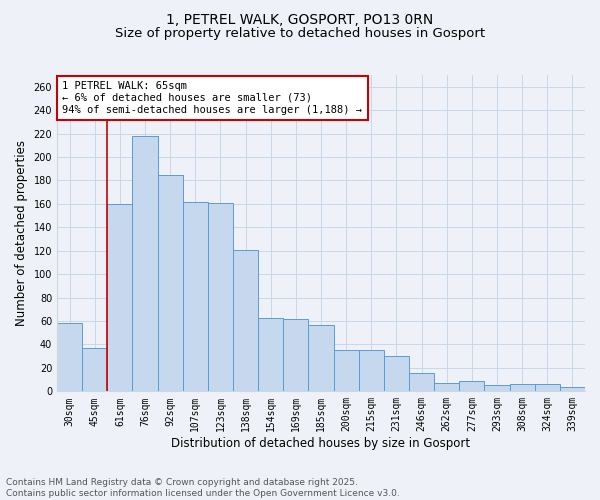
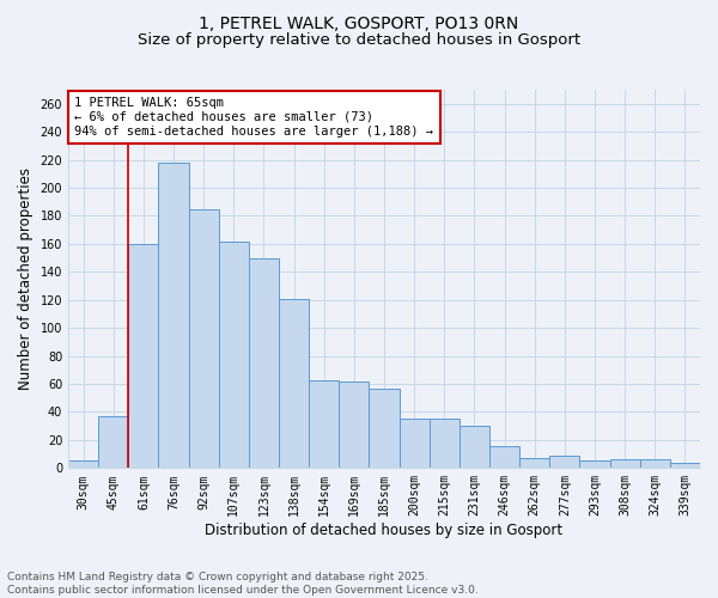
30sqm: 58 -> 5
123sqm: 161 -> 150
